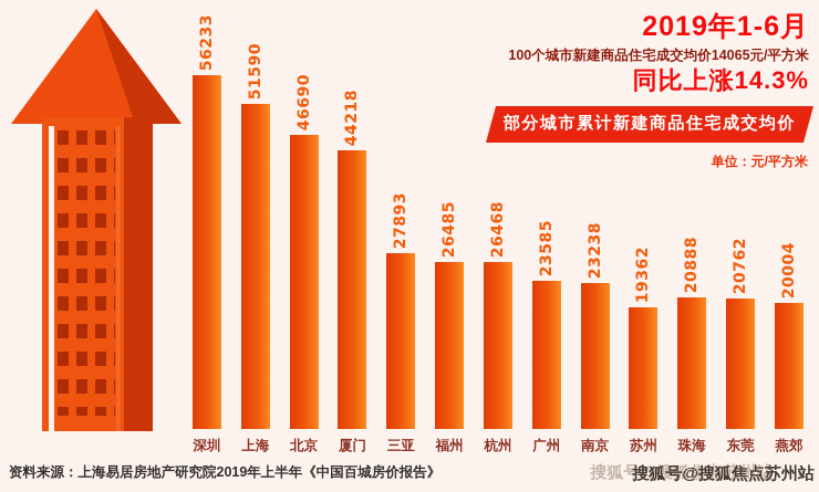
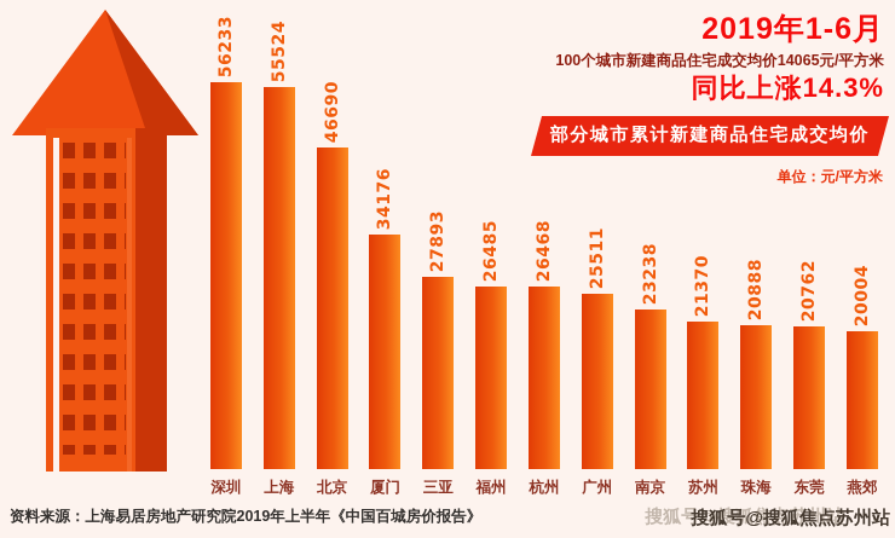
上海: 51590 -> 55524
厦门: 44218 -> 34176
广州: 23585 -> 25511
苏州: 19362 -> 21370
